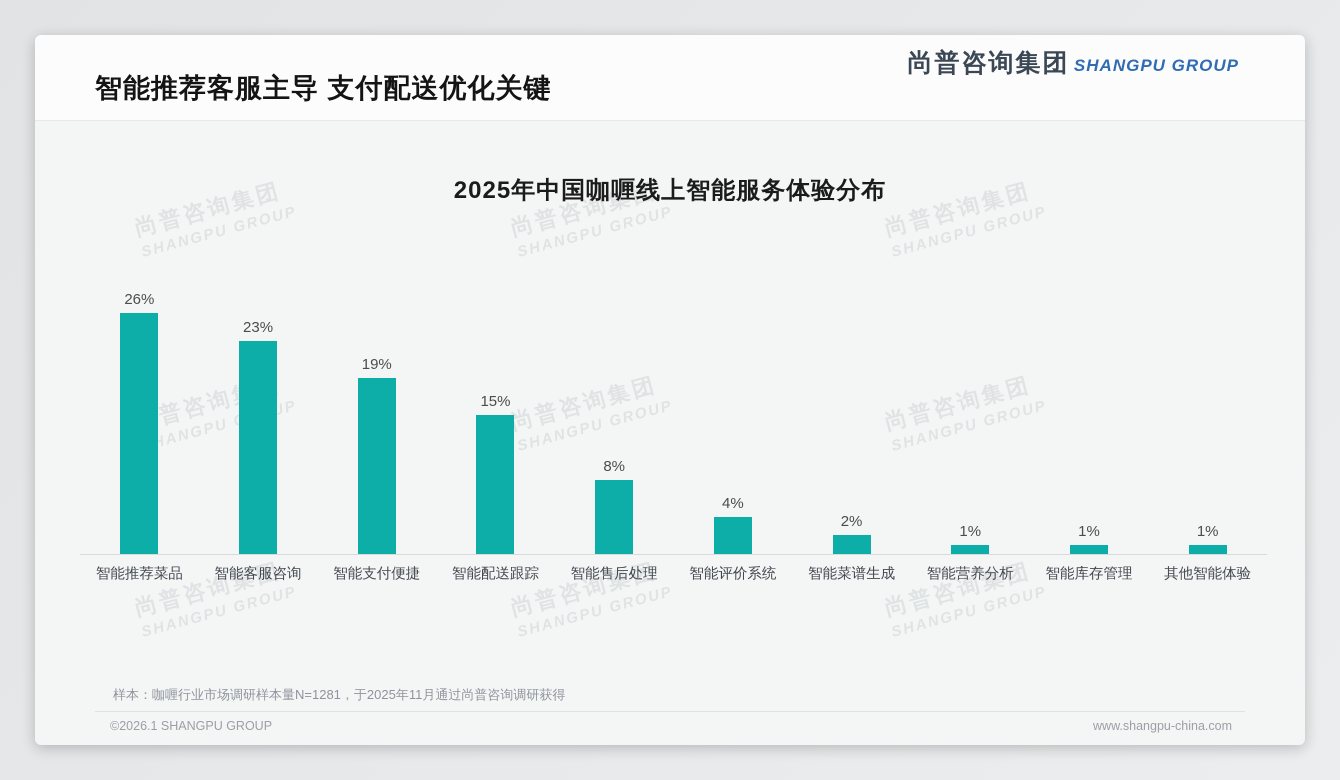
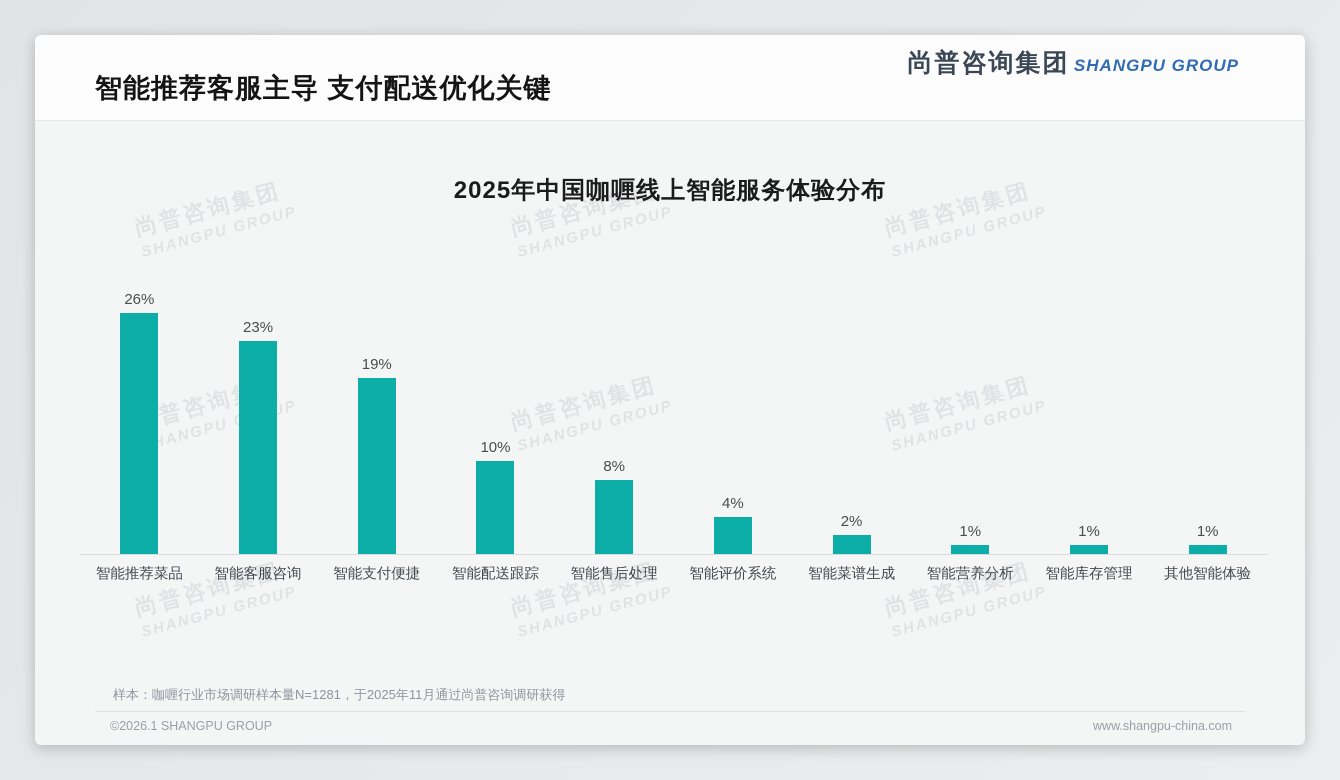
智能配送跟踪: 15% -> 10%
